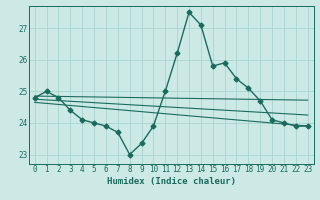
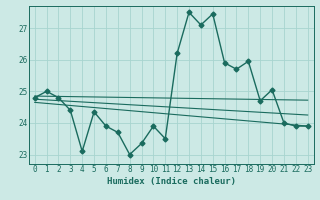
4: 24.10 -> 23.10
5: 24.00 -> 24.35
11: 25.00 -> 23.50
15: 25.80 -> 27.45
17: 25.40 -> 25.70
18: 25.10 -> 25.95
20: 24.10 -> 25.05
